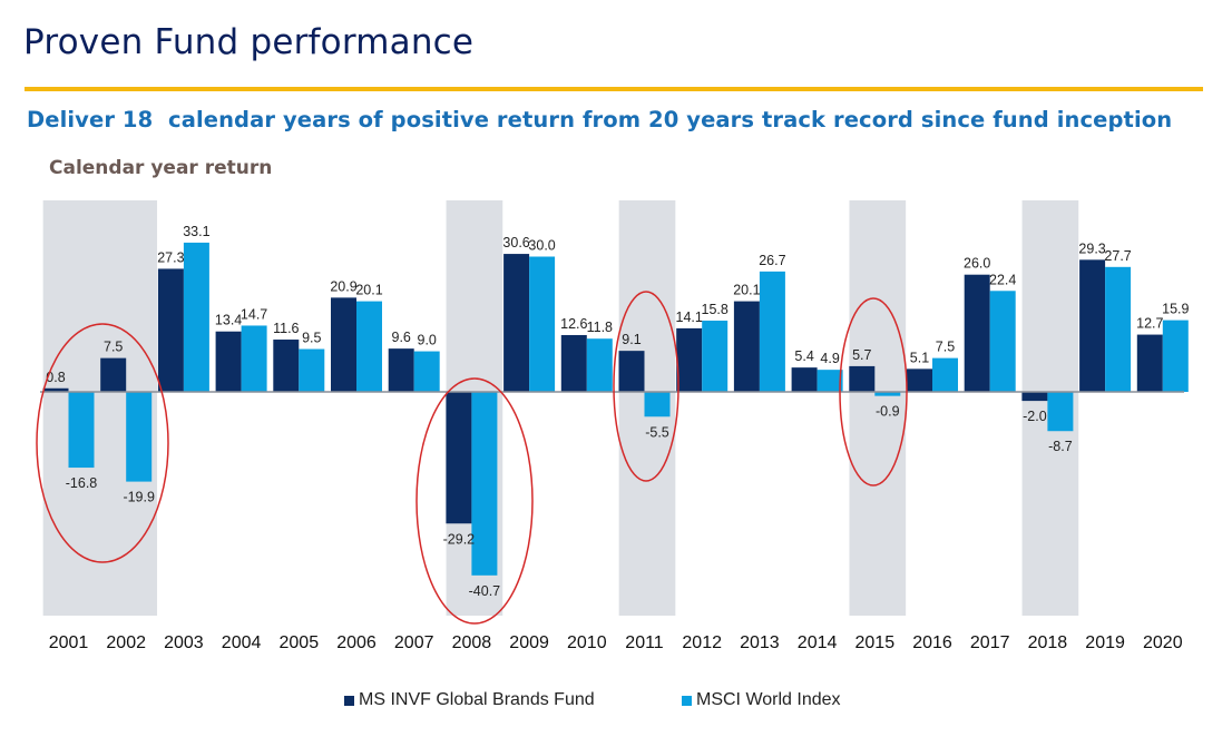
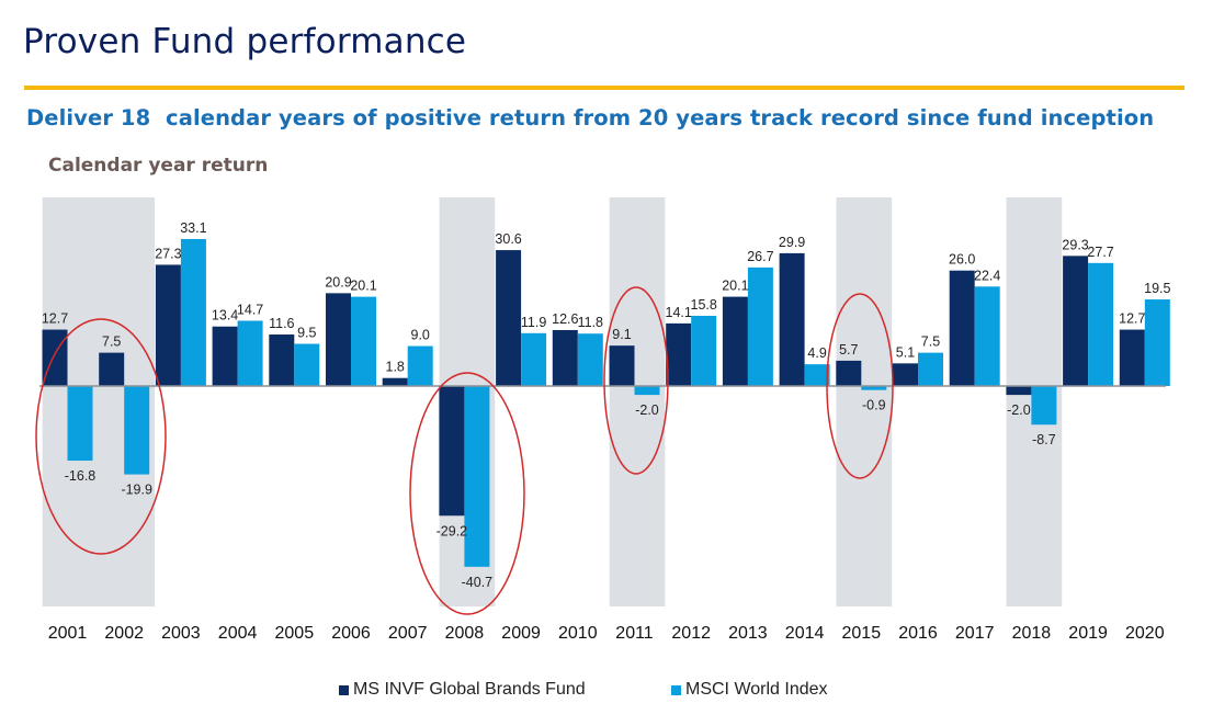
MS INVF Global Brands Fund/2001: 0.8 -> 12.7
MS INVF Global Brands Fund/2007: 9.6 -> 1.8
MSCI World Index/2009: 30.0 -> 11.9
MSCI World Index/2011: -5.5 -> -2.0
MS INVF Global Brands Fund/2014: 5.4 -> 29.9
MSCI World Index/2020: 15.9 -> 19.5
